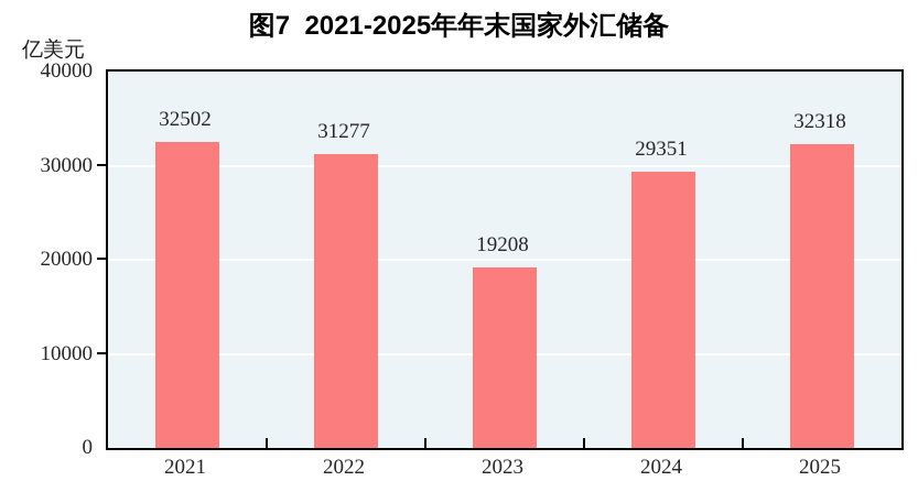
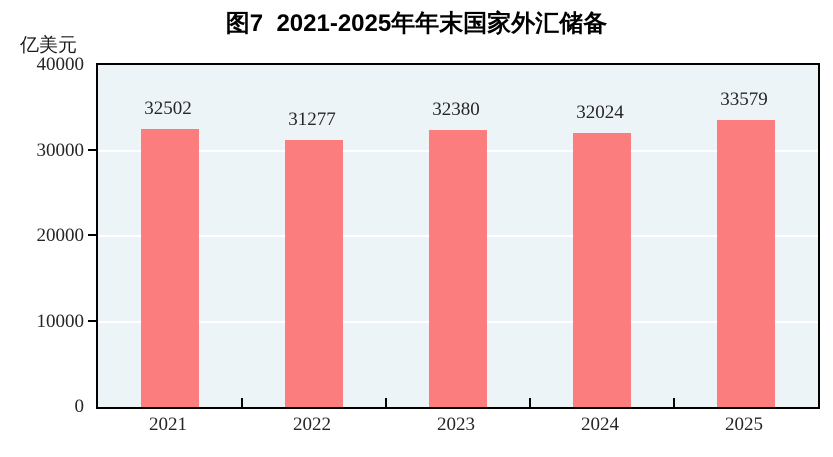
2023: 19208 -> 32380
2024: 29351 -> 32024
2025: 32318 -> 33579
